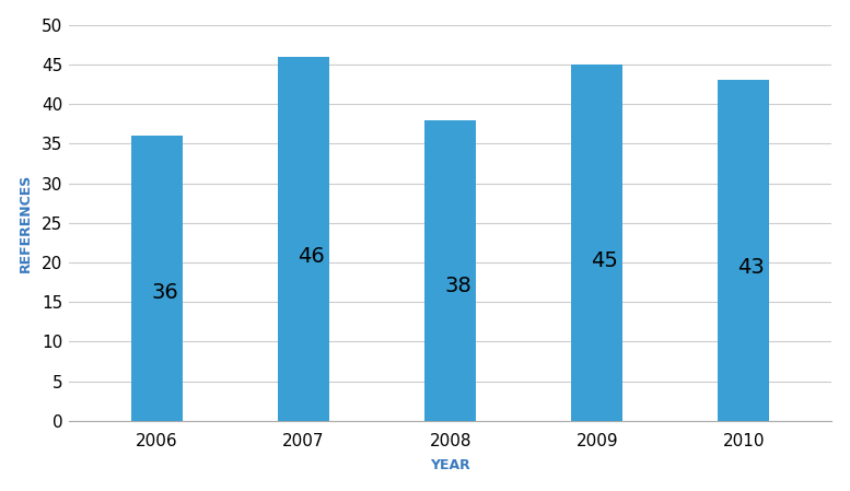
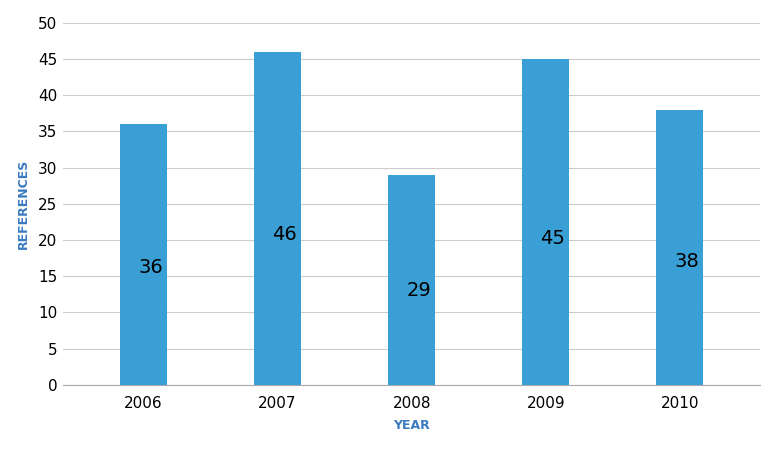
2008: 38 -> 29
2010: 43 -> 38
